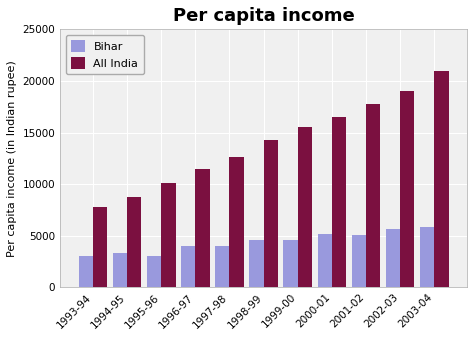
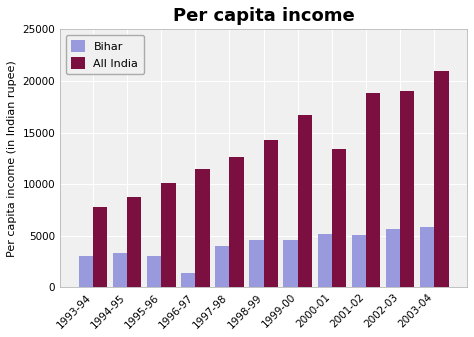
Bihar/1996-97: 4000 -> 1400
All India/1999-00: 15500 -> 16700
All India/2000-01: 16500 -> 13400
All India/2001-02: 17800 -> 18800
